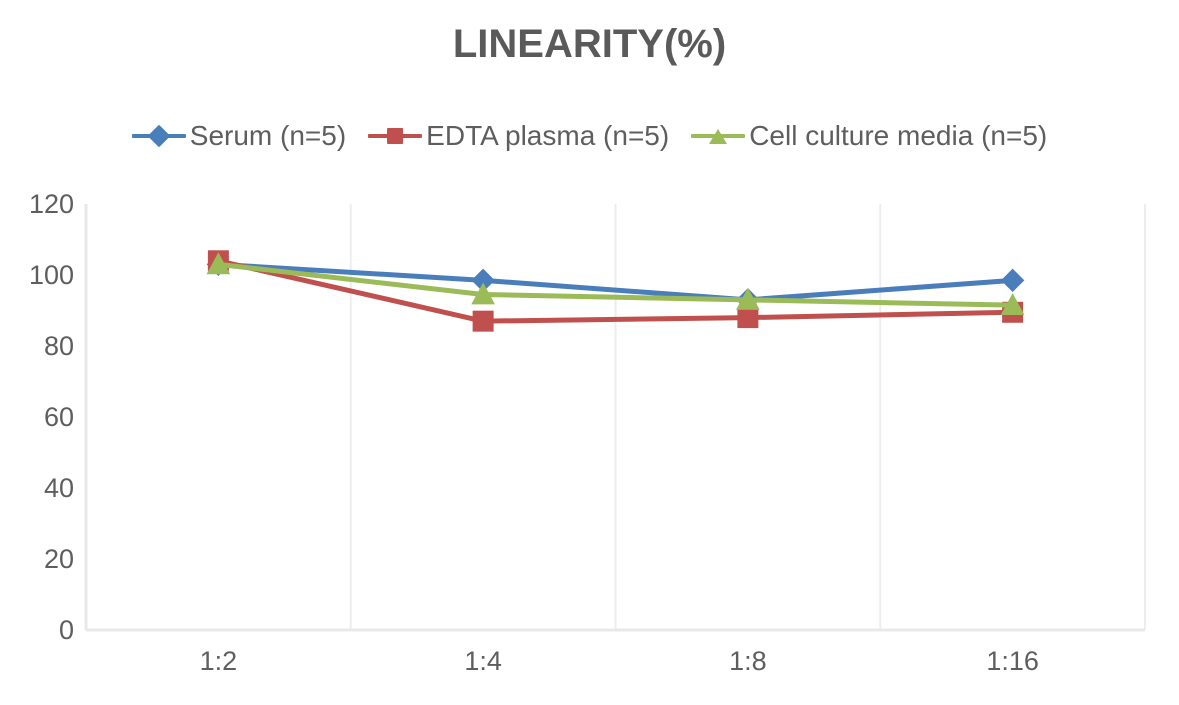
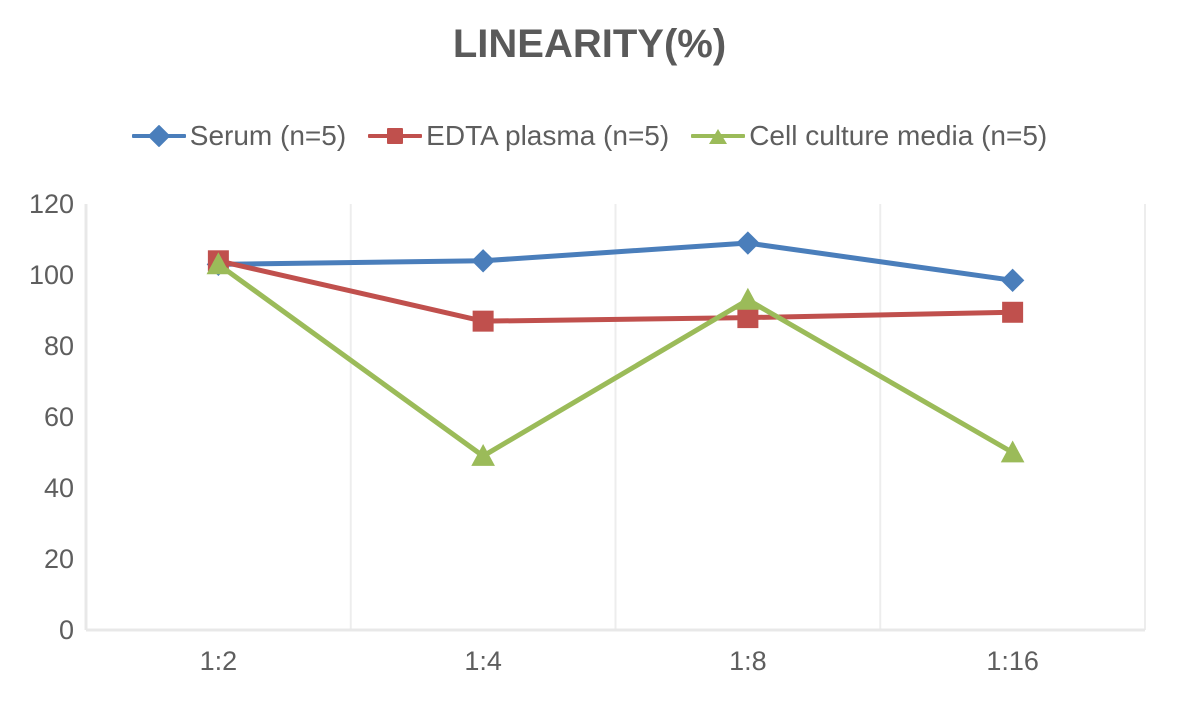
Serum (n=5)/1:4: 98 -> 104
Cell culture media (n=5)/1:4: 94 -> 49
Serum (n=5)/1:8: 93 -> 109
Cell culture media (n=5)/1:16: 92 -> 50
